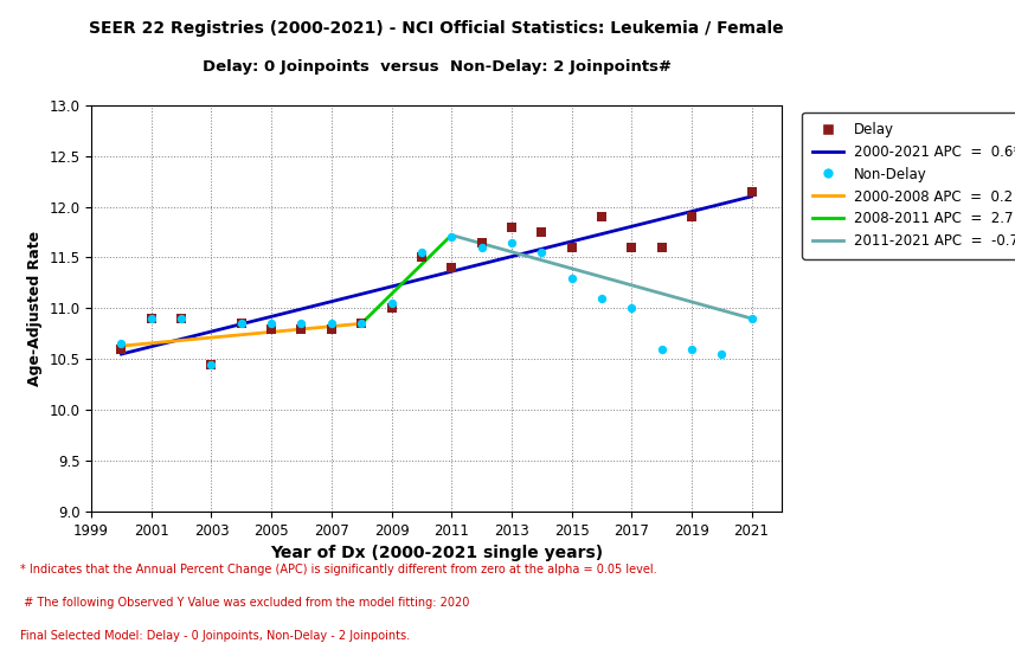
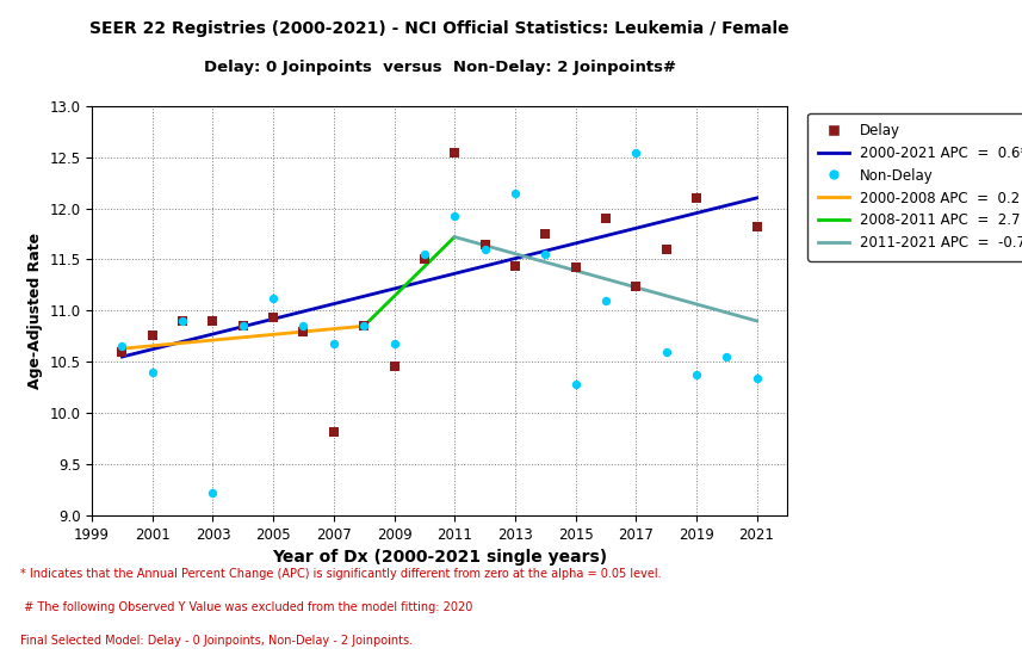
Delay/2001: 10.90 -> 10.76
Non-Delay/2001: 10.90 -> 10.40
Delay/2003: 10.45 -> 10.90
Non-Delay/2003: 10.45 -> 9.22
Delay/2005: 10.80 -> 10.94
Non-Delay/2005: 10.85 -> 11.12
Delay/2007: 10.80 -> 9.82
Non-Delay/2007: 10.85 -> 10.68
Delay/2009: 11.00 -> 10.46
Non-Delay/2009: 11.05 -> 10.68
Delay/2011: 11.40 -> 12.54
Non-Delay/2011: 11.70 -> 11.92
Delay/2013: 11.80 -> 11.44
Non-Delay/2013: 11.65 -> 12.14
Delay/2015: 11.60 -> 11.42
Non-Delay/2015: 11.30 -> 10.28
Delay/2017: 11.60 -> 11.24
Non-Delay/2017: 11.00 -> 12.54
Delay/2019: 11.90 -> 12.10
Non-Delay/2019: 10.60 -> 10.38
Delay/2021: 12.15 -> 11.82
Non-Delay/2021: 10.90 -> 10.34
